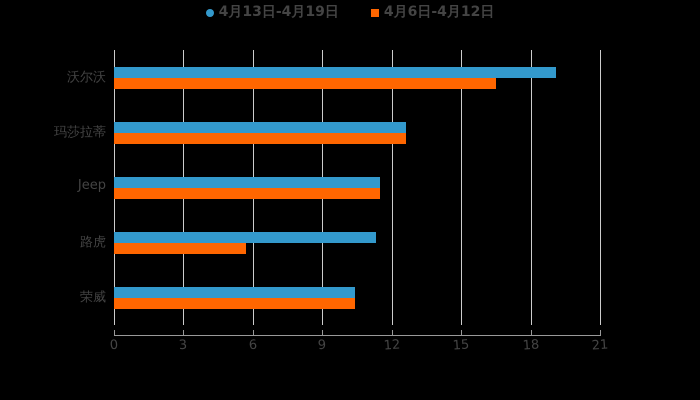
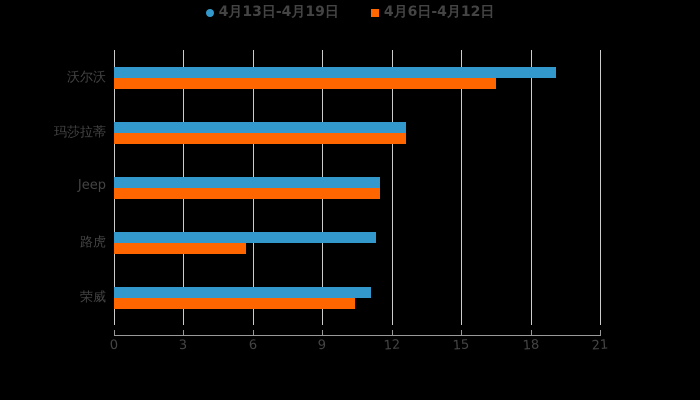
4月13日-4月19日/荣威: 10.4 -> 11.1
